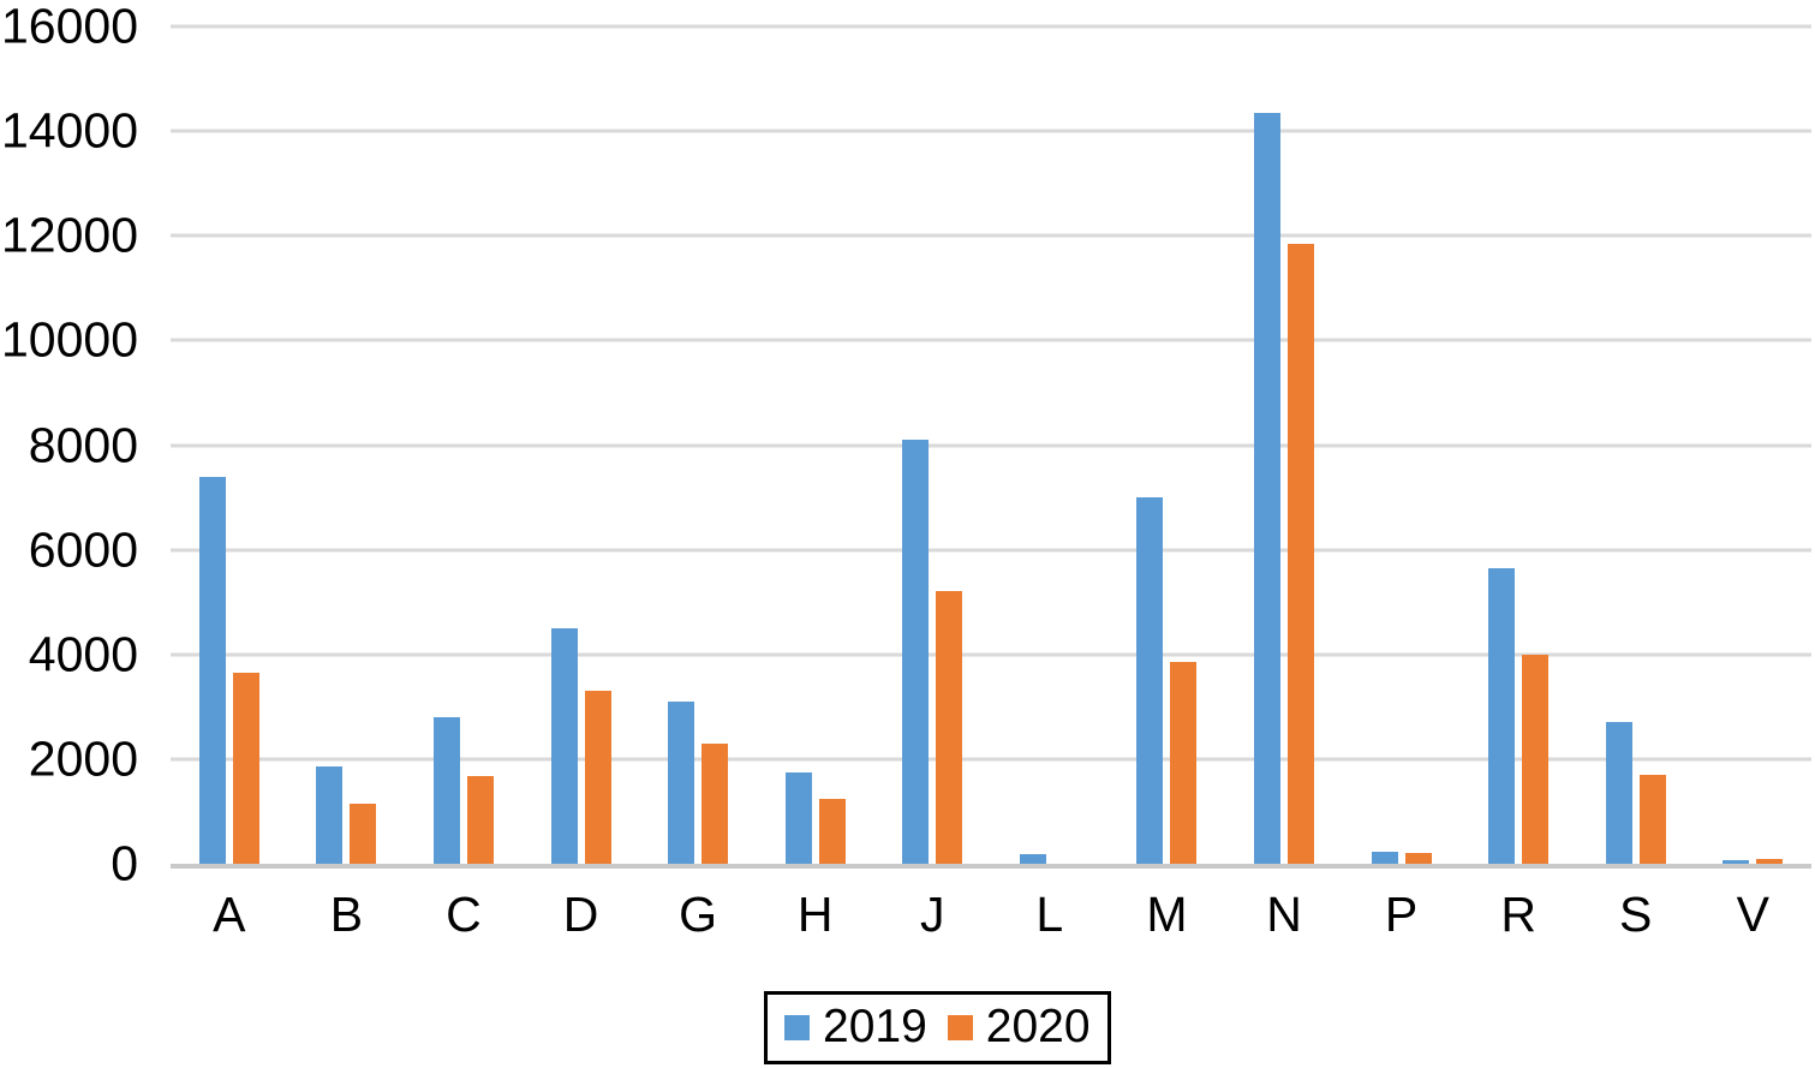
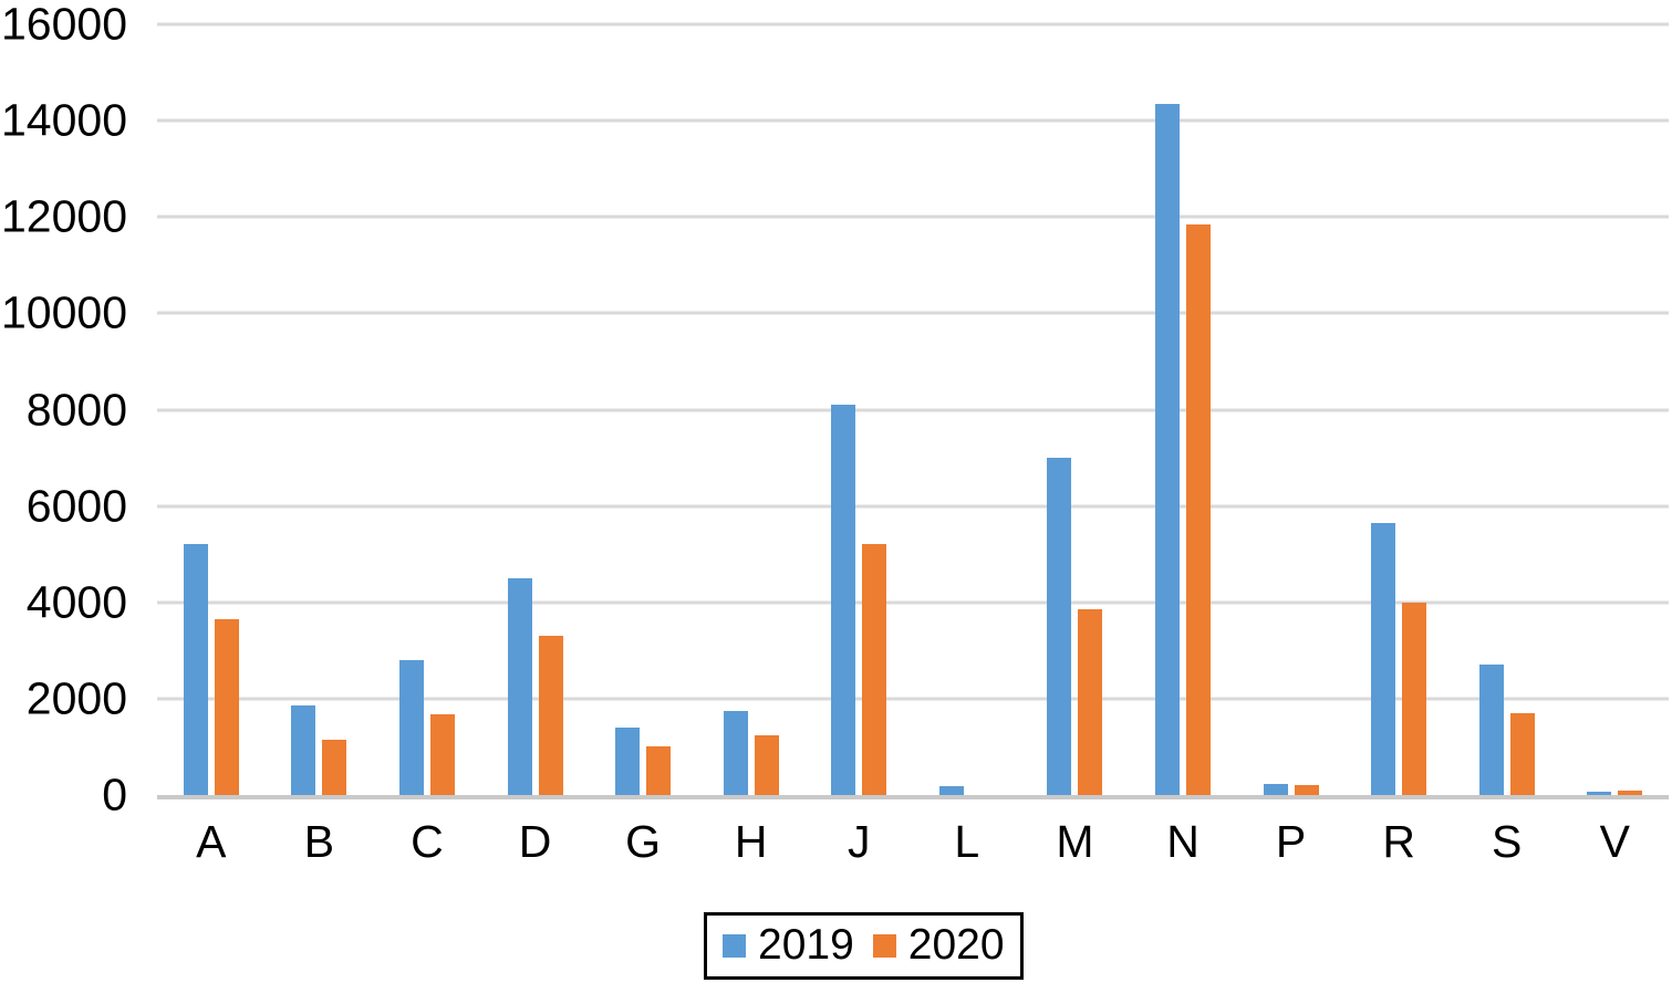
2019/A: 7400 -> 5200
2019/G: 3100 -> 1400
2020/G: 2300 -> 1000
